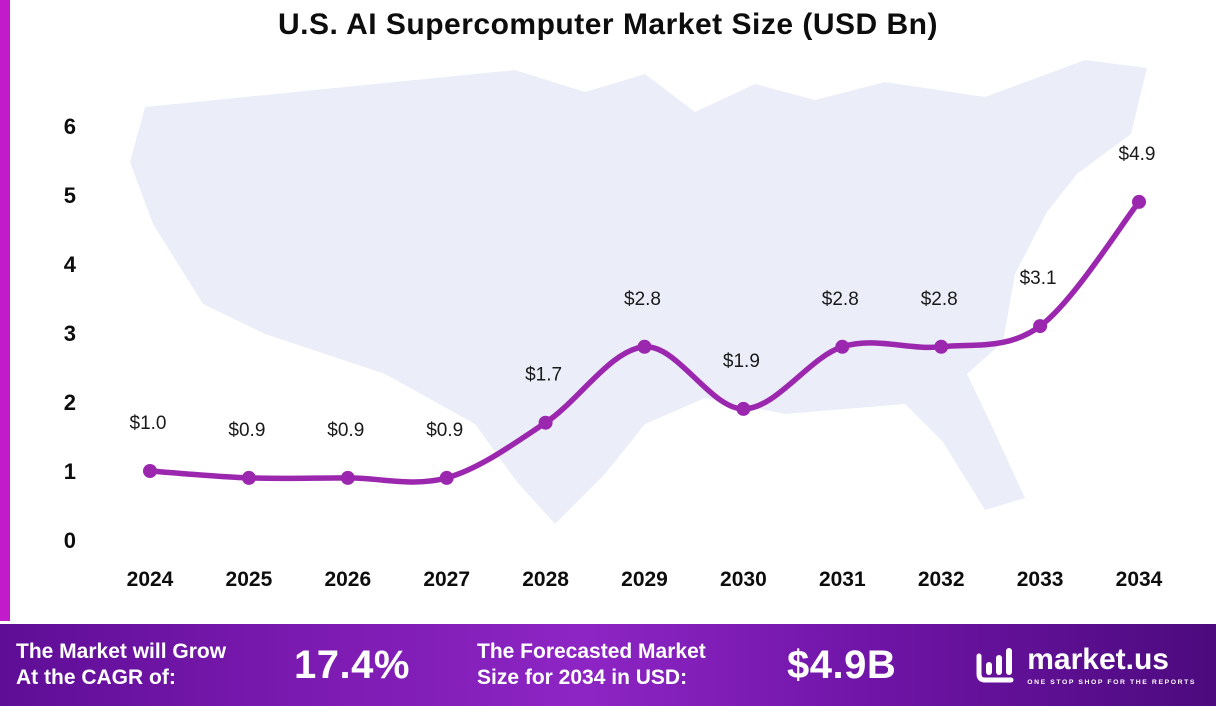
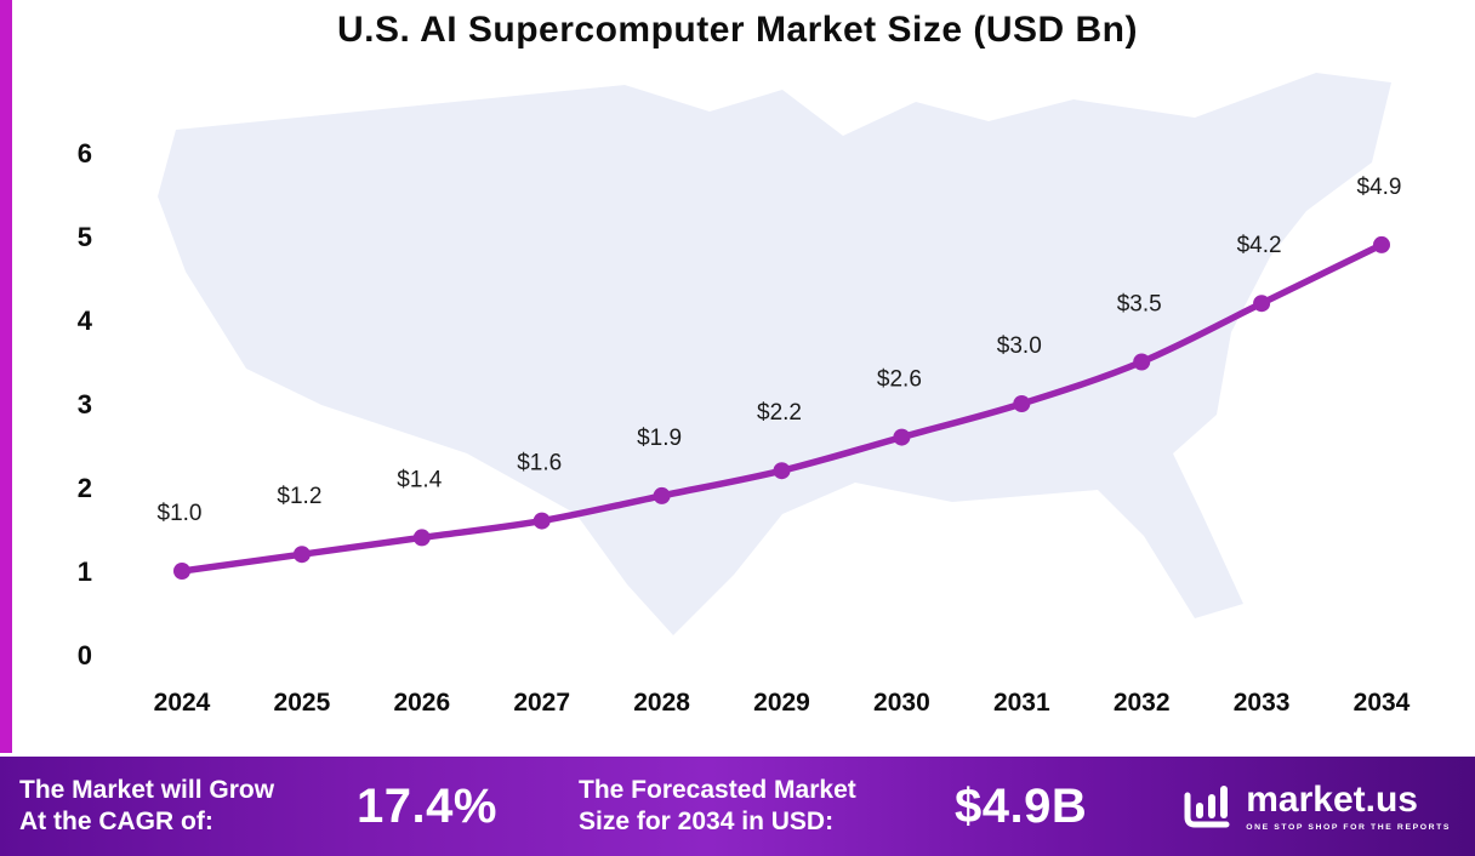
2025: $0.9 -> $1.2
2026: $0.9 -> $1.4
2027: $0.9 -> $1.6
2028: $1.7 -> $1.9
2029: $2.8 -> $2.2
2030: $1.9 -> $2.6
2031: $2.8 -> $3.0
2032: $2.8 -> $3.5
2033: $3.1 -> $4.2
